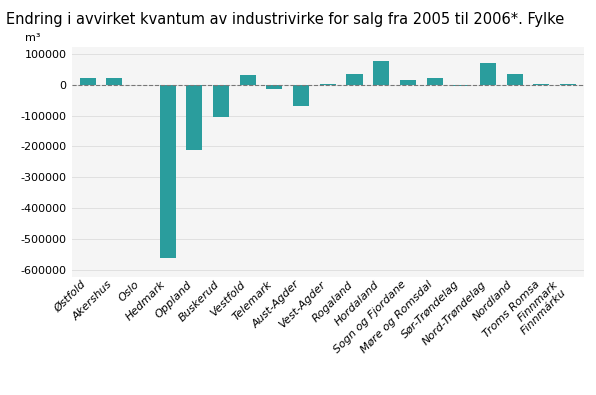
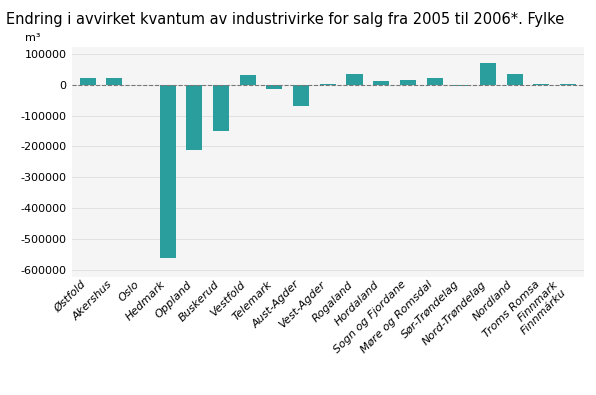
Buskerud: -105000 -> -150000
Hordaland: 75000 -> 10000
